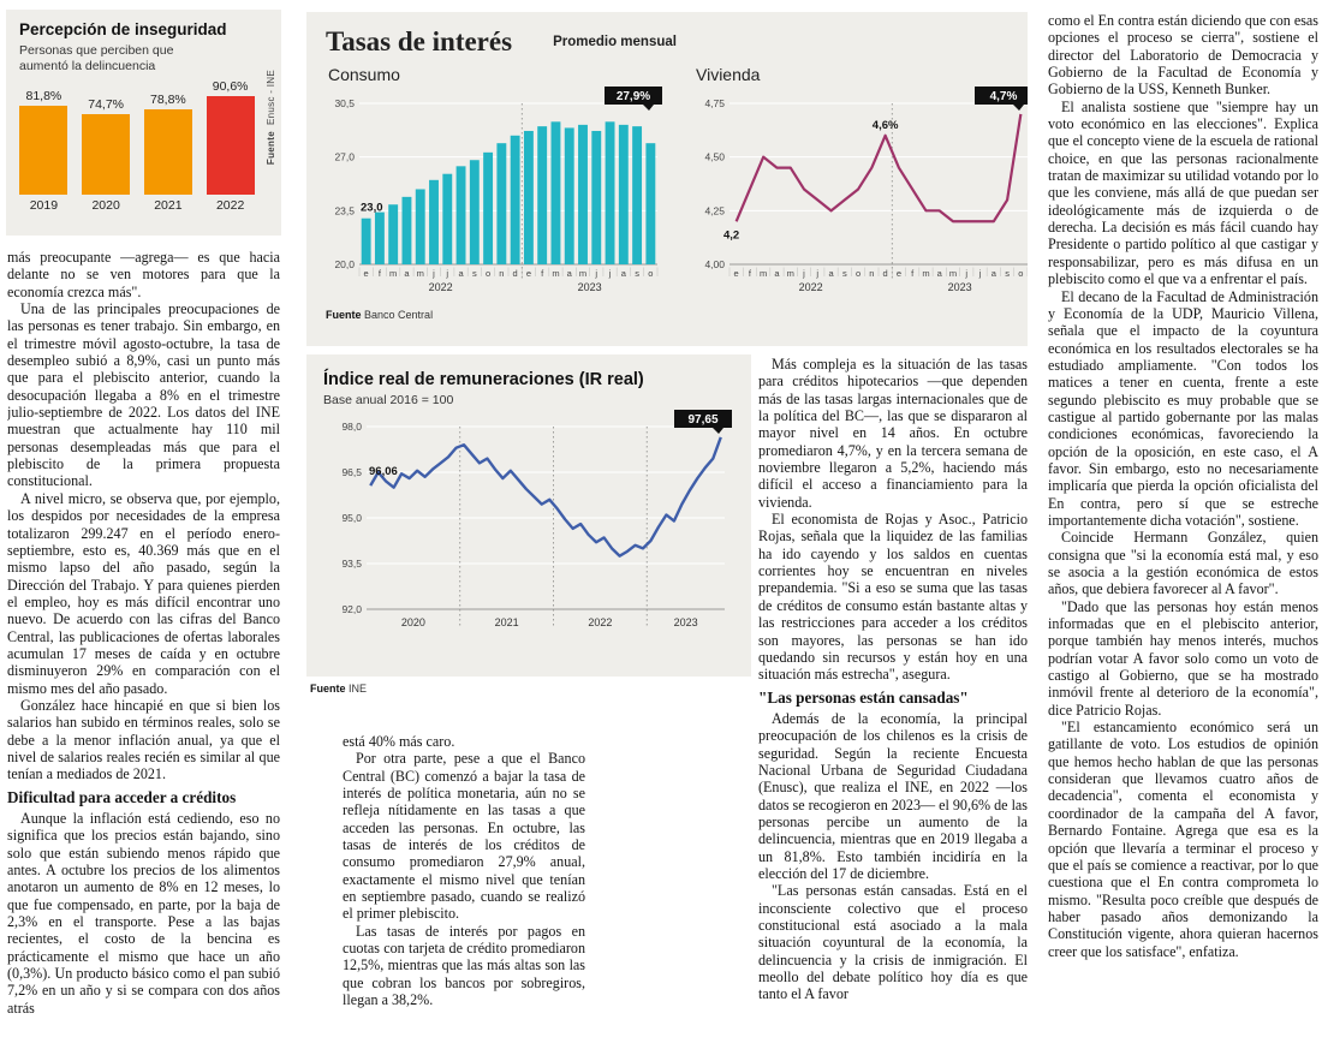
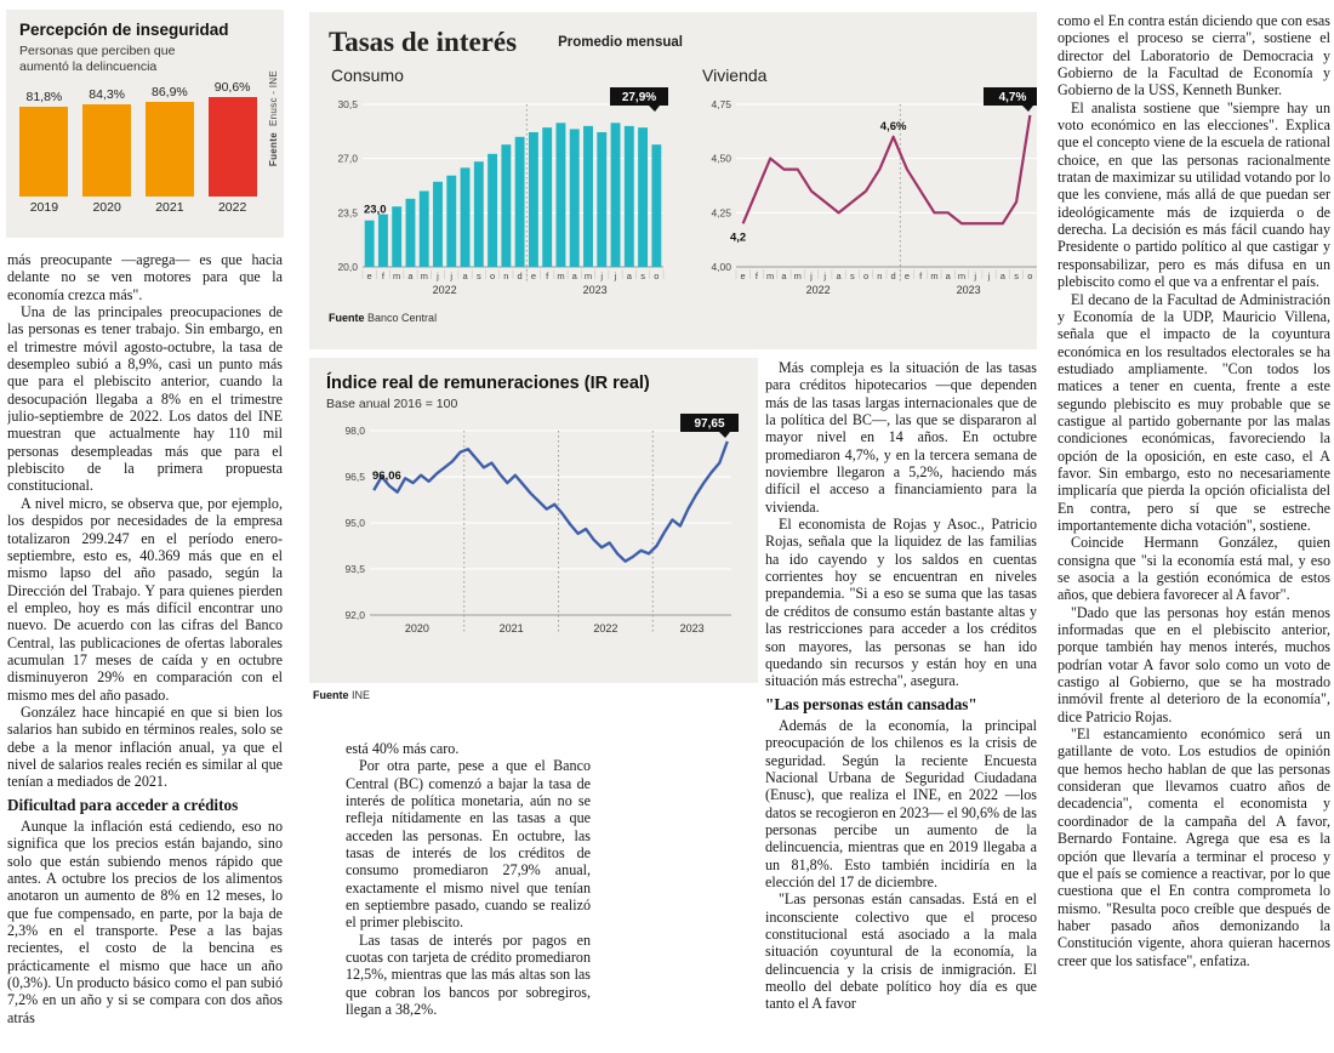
Percepción de inseguridad/2020: 74,7% -> 84,3%
Percepción de inseguridad/2021: 78,8% -> 86,9%
